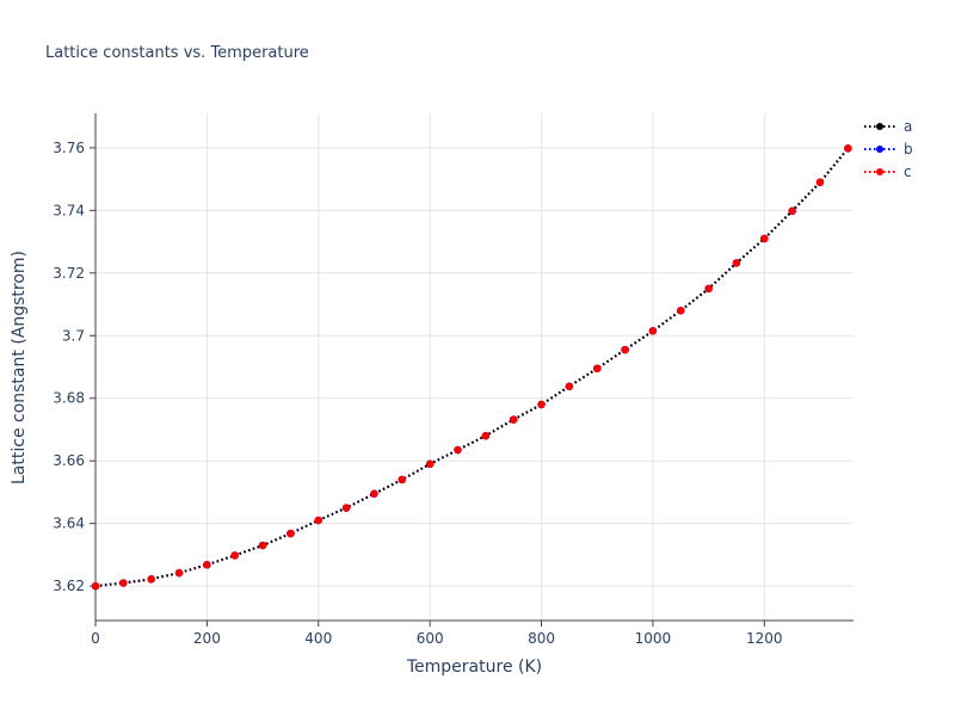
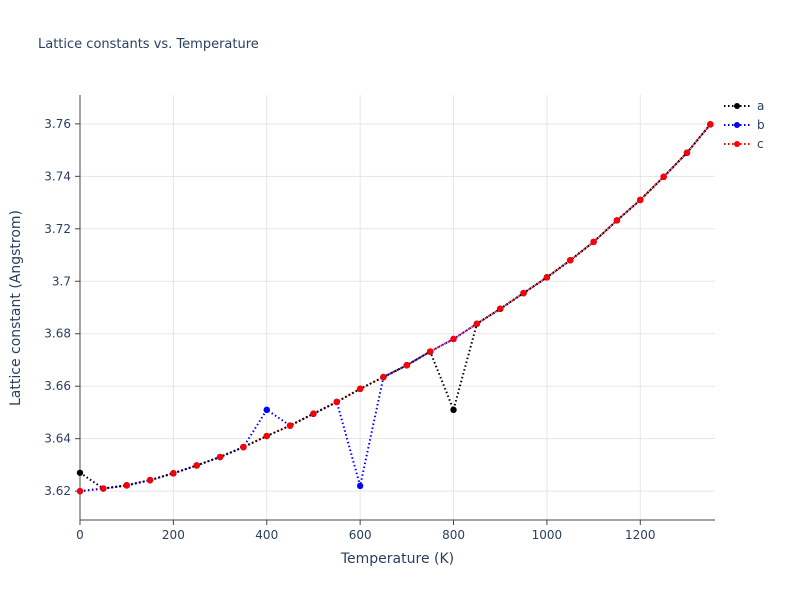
a/0: 3.620 -> 3.627
b/400: 3.641 -> 3.651
b/600: 3.659 -> 3.622
a/800: 3.678 -> 3.651
